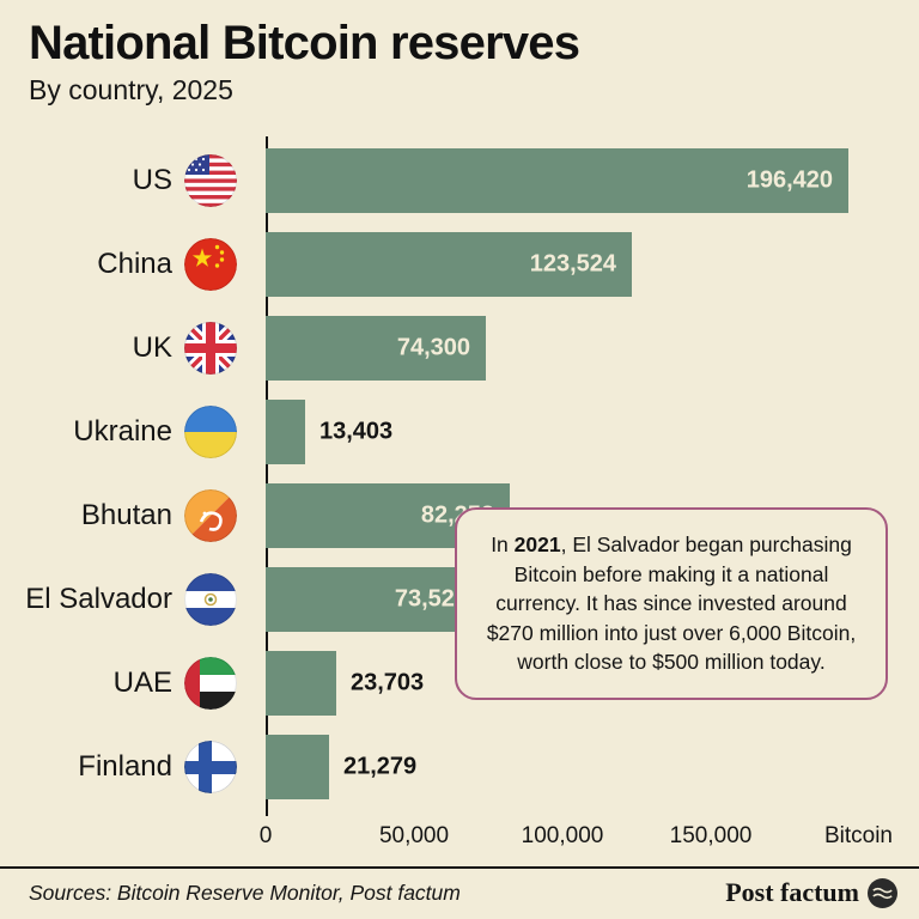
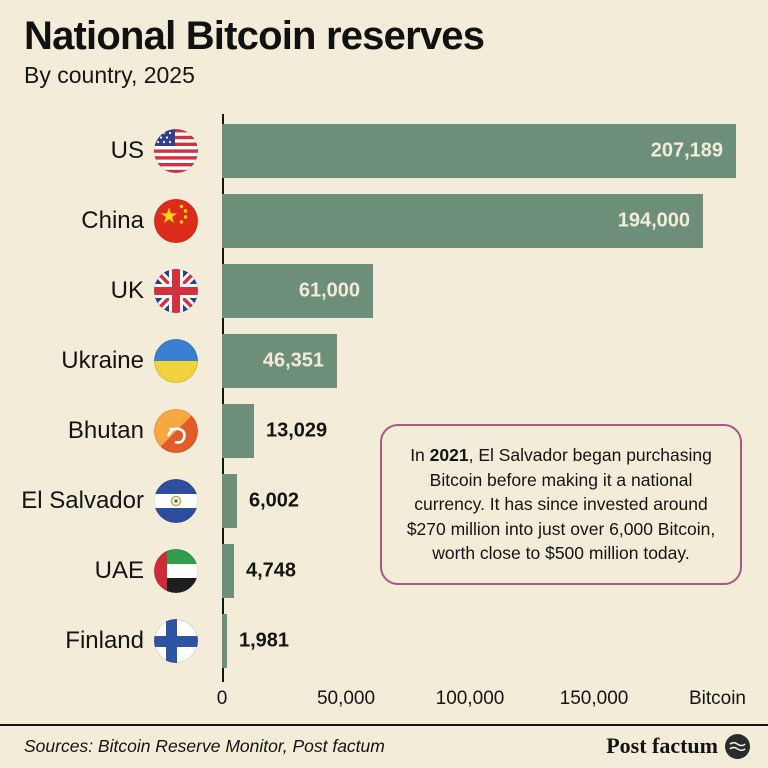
US: 196,420 -> 207,189
China: 123,524 -> 194,000
UK: 74,300 -> 61,000
Ukraine: 13,403 -> 46,351
Bhutan: 82,252 -> 13,029
El Salvador: 73,523 -> 6,002
UAE: 23,703 -> 4,748
Finland: 21,279 -> 1,981
